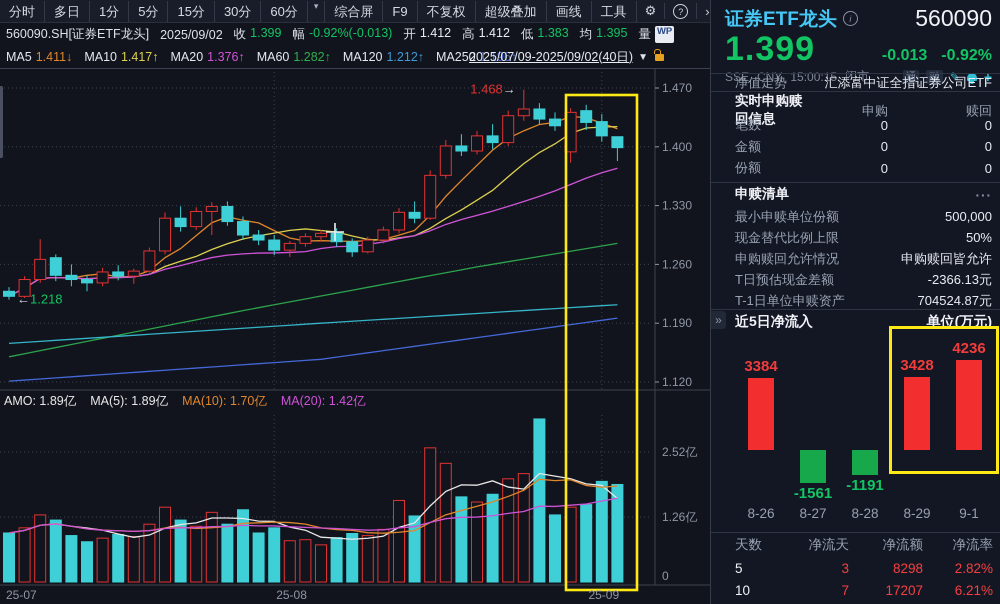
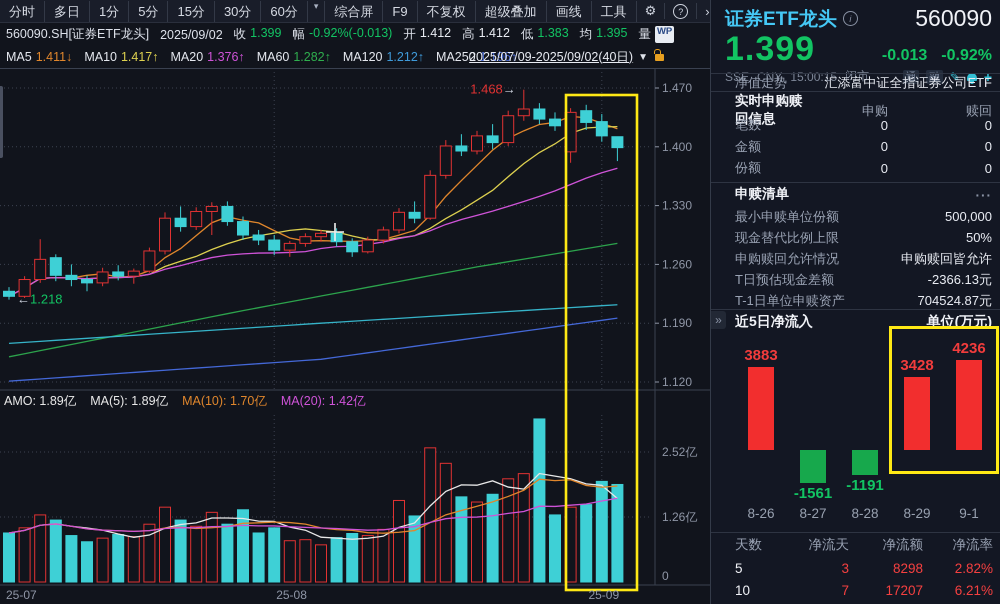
近5日净流入/8-26: 3384 -> 3883
